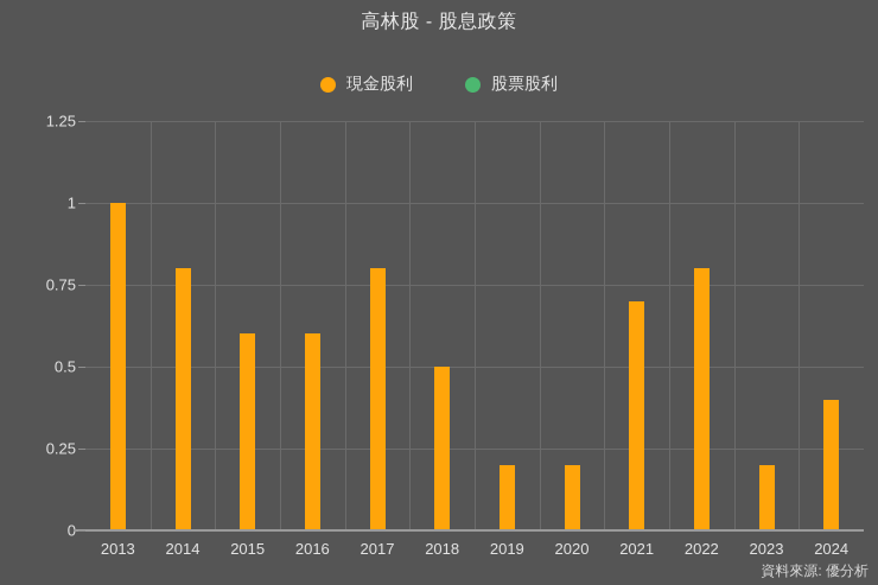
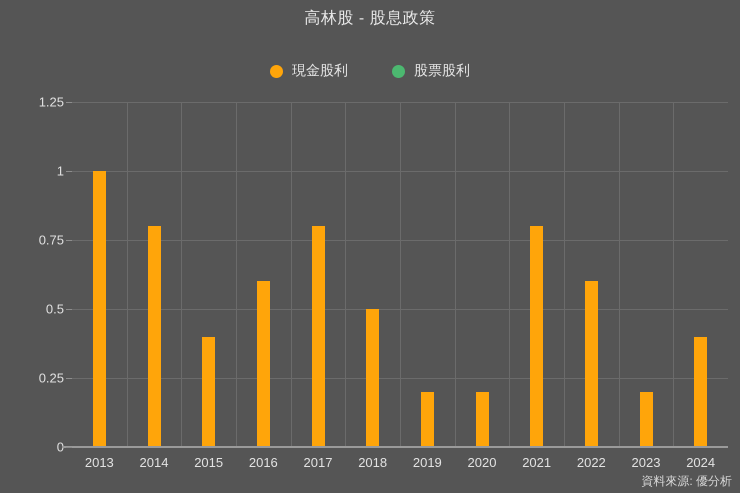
現金股利/2015: 0.6 -> 0.4
現金股利/2021: 0.7 -> 0.8
現金股利/2022: 0.8 -> 0.6
